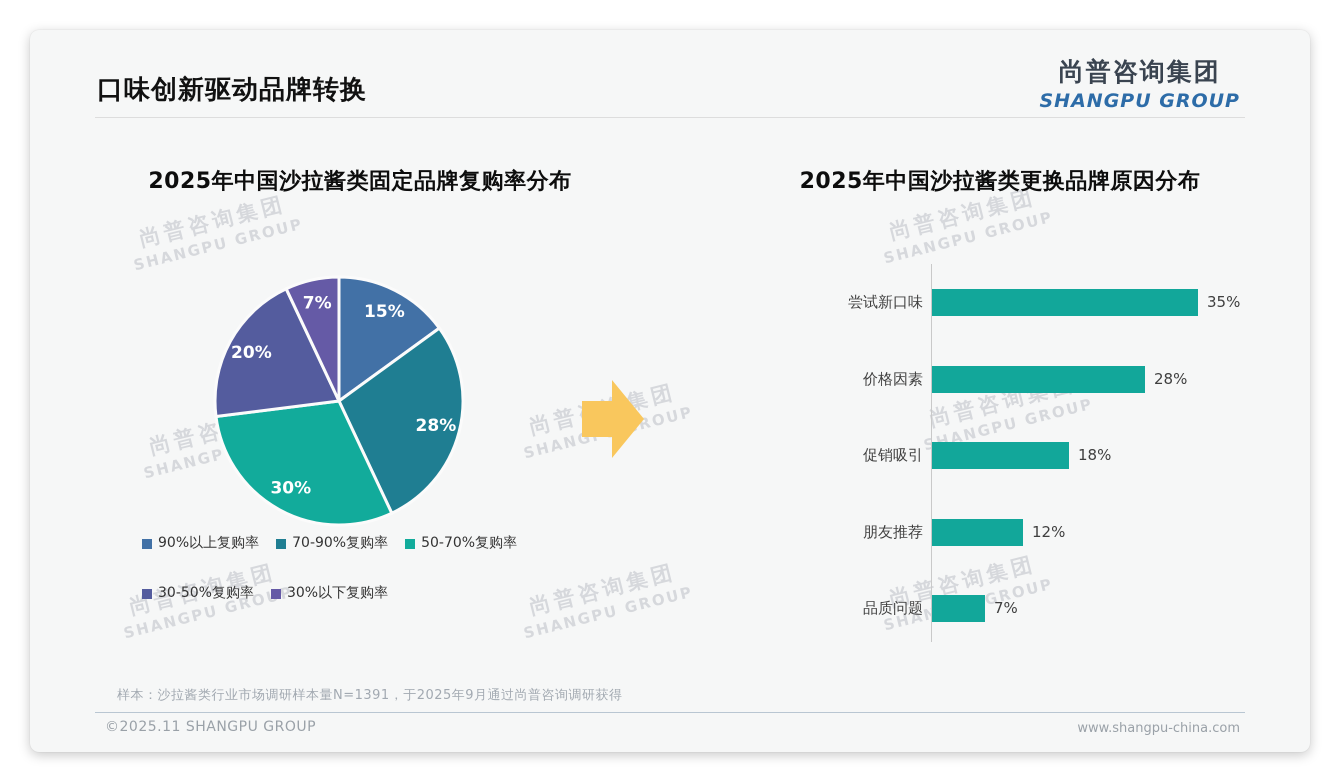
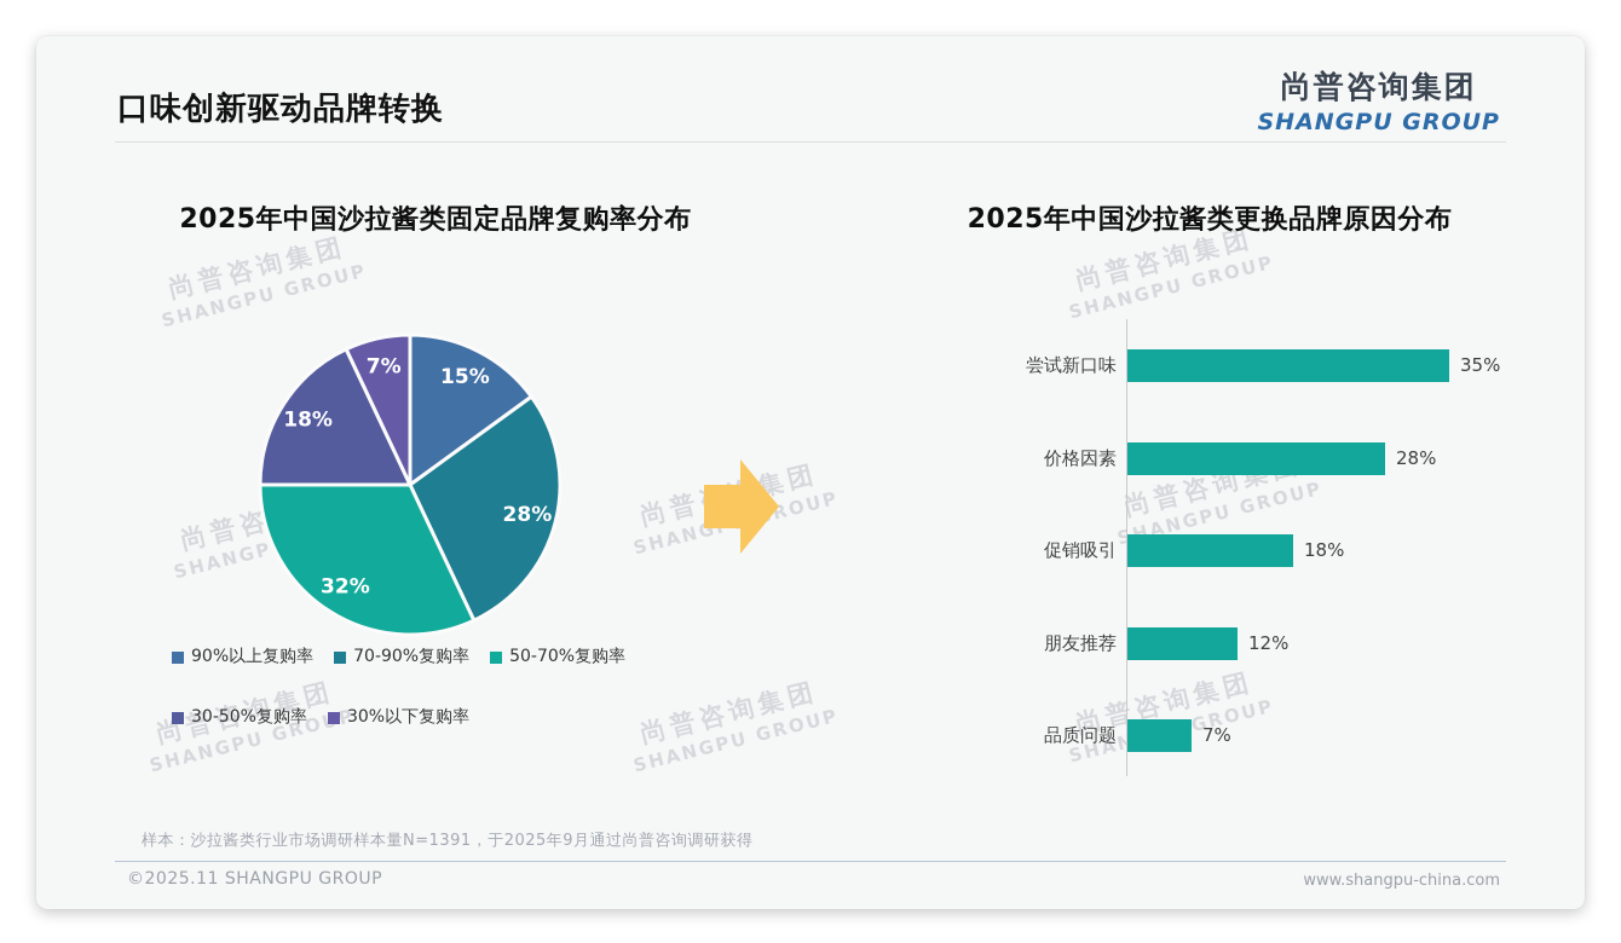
2025年中国沙拉酱类固定品牌复购率分布/50-70%复购率: 30% -> 32%
2025年中国沙拉酱类固定品牌复购率分布/30-50%复购率: 20% -> 18%
